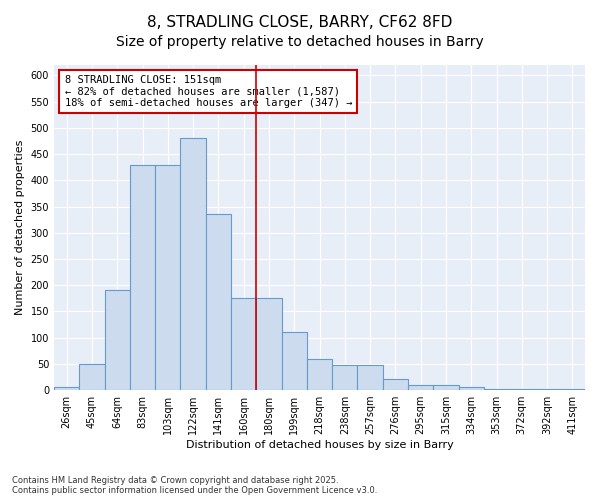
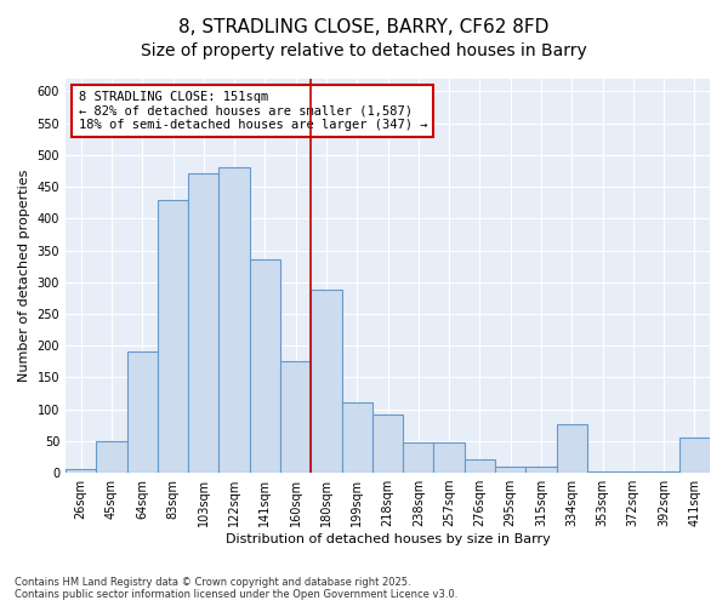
103sqm: 430 -> 472
180sqm: 175 -> 288
218sqm: 60 -> 92
334sqm: 5 -> 76
411sqm: 3 -> 56
